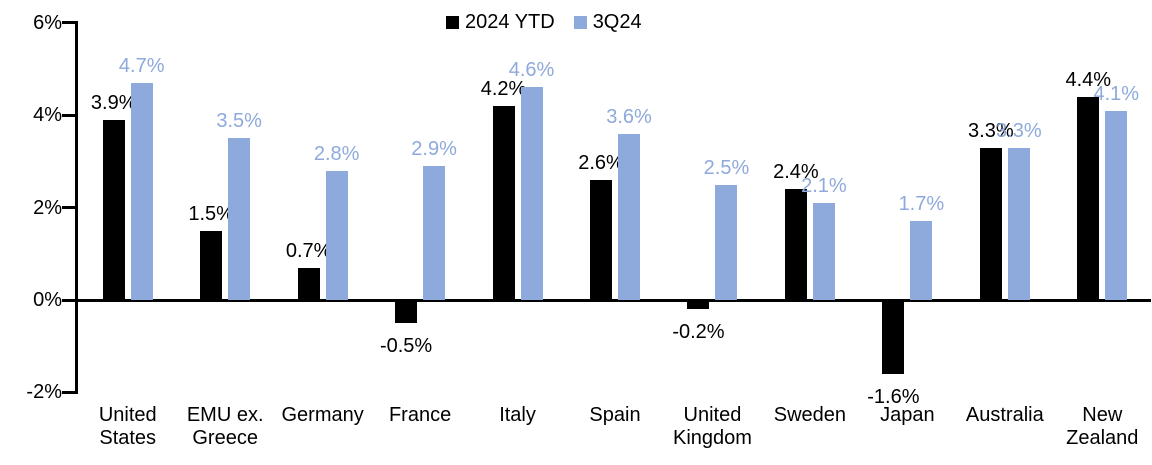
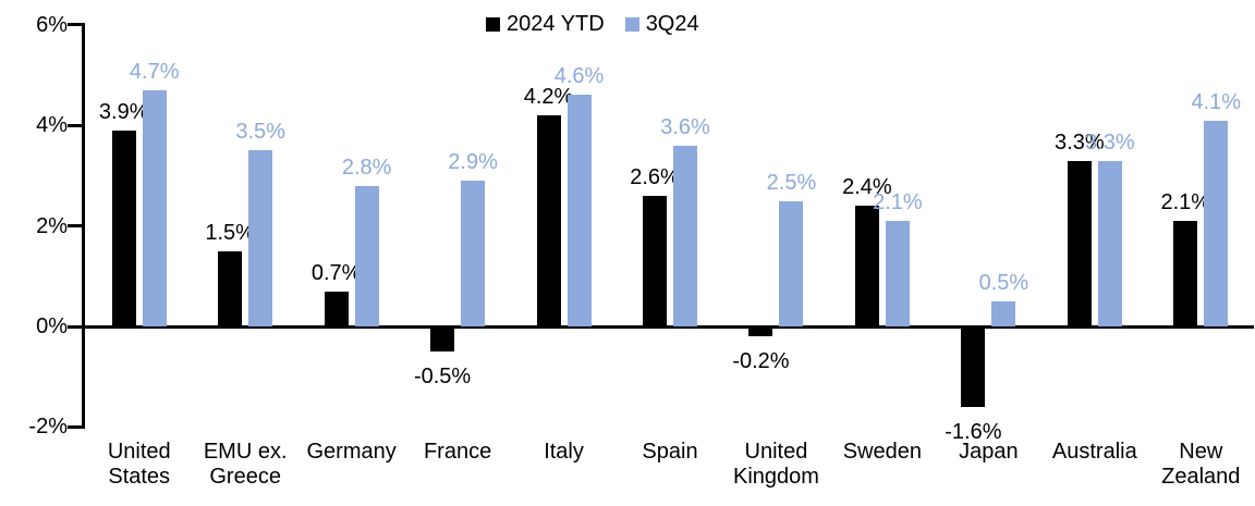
3Q24/Japan: 1.7% -> 0.5%
2024 YTD/New Zealand: 4.4% -> 2.1%
